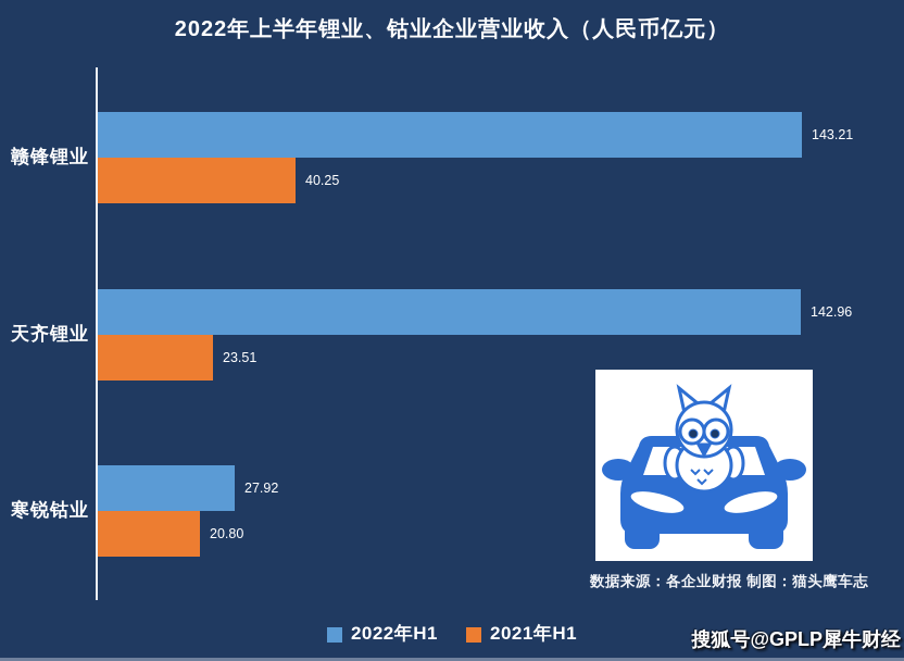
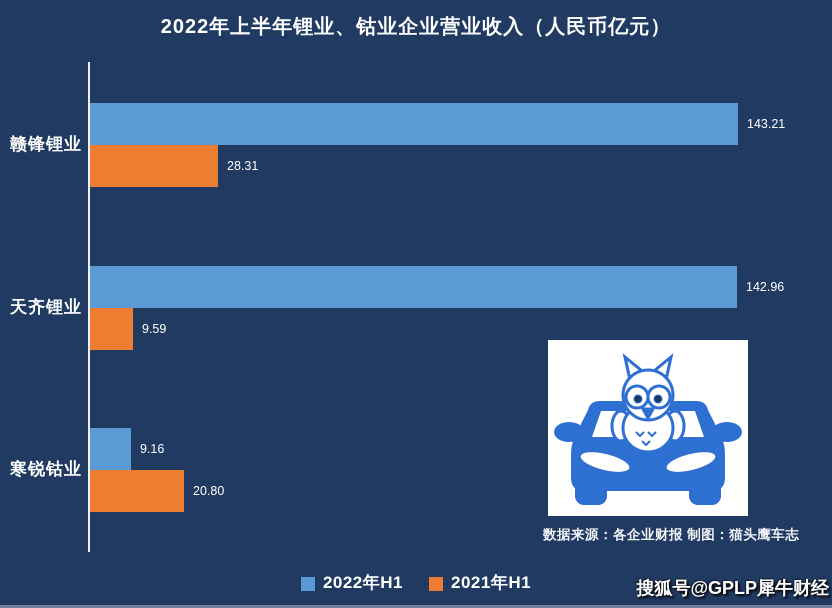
2021年H1/赣锋锂业: 40.25 -> 28.31
2021年H1/天齐锂业: 23.51 -> 9.59
2022年H1/寒锐钴业: 27.92 -> 9.16
